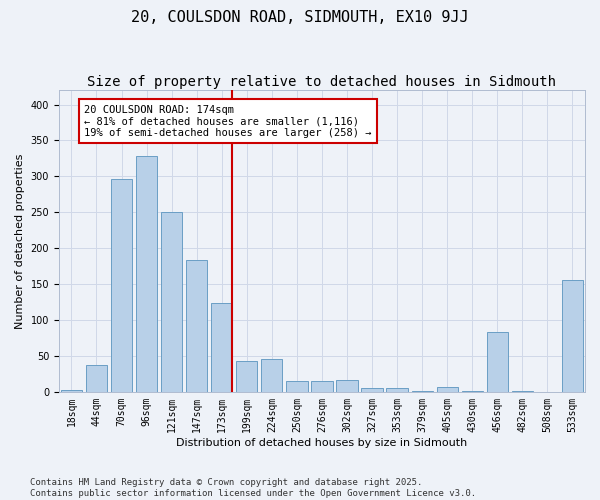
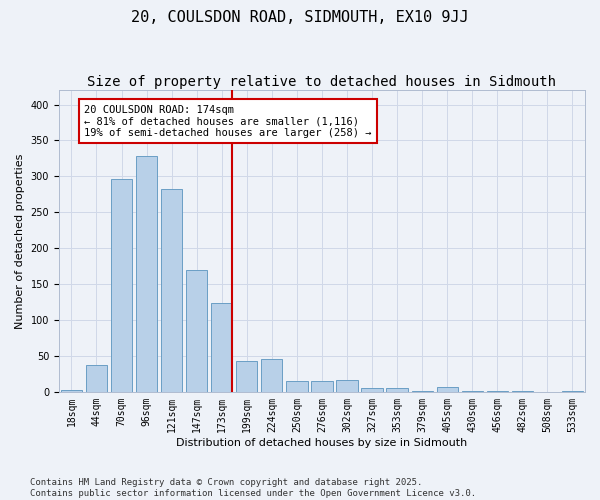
121sqm: 250 -> 282
147sqm: 184 -> 170
456sqm: 84 -> 1
533sqm: 156 -> 1
